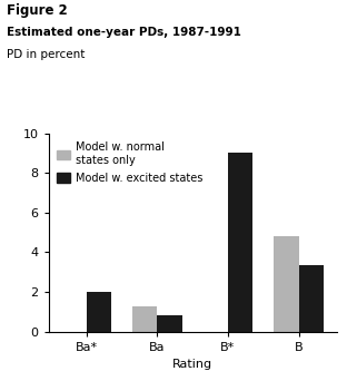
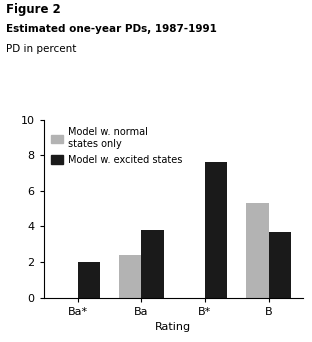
Model w. normal states only/Ba: 1.2 -> 2.4
Model w. excited states/Ba: 0.8 -> 3.8
Model w. excited states/B*: 9.0 -> 7.6
Model w. normal states only/B: 4.8 -> 5.3
Model w. excited states/B: 3.4 -> 3.7
